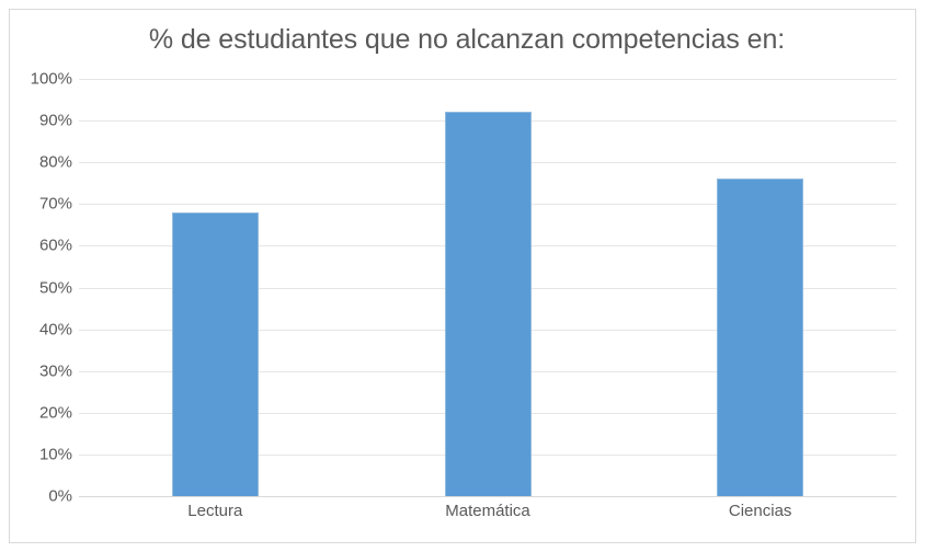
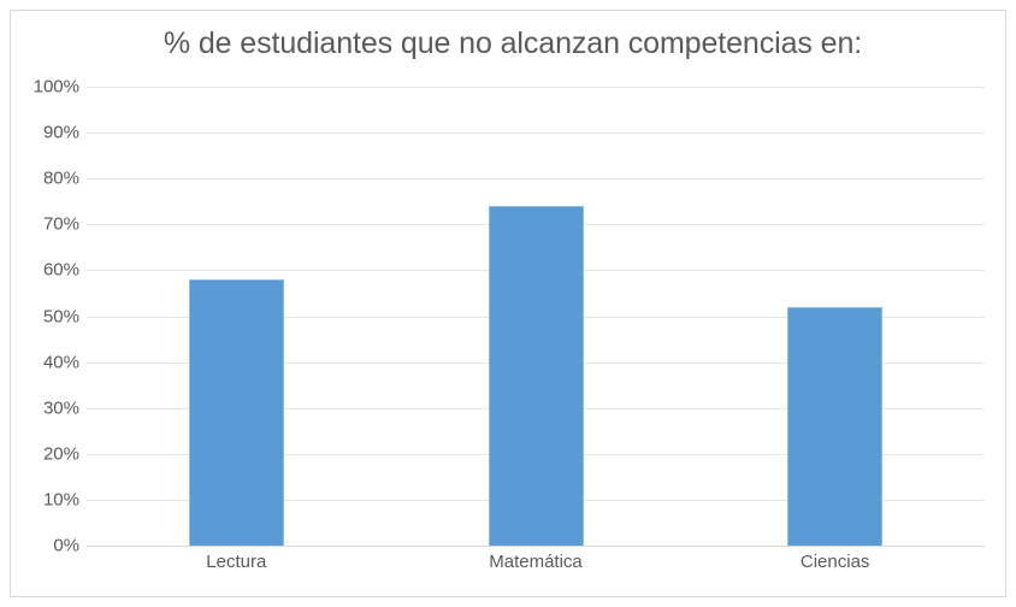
Lectura: 68% -> 58%
Matemática: 92% -> 74%
Ciencias: 76% -> 52%
